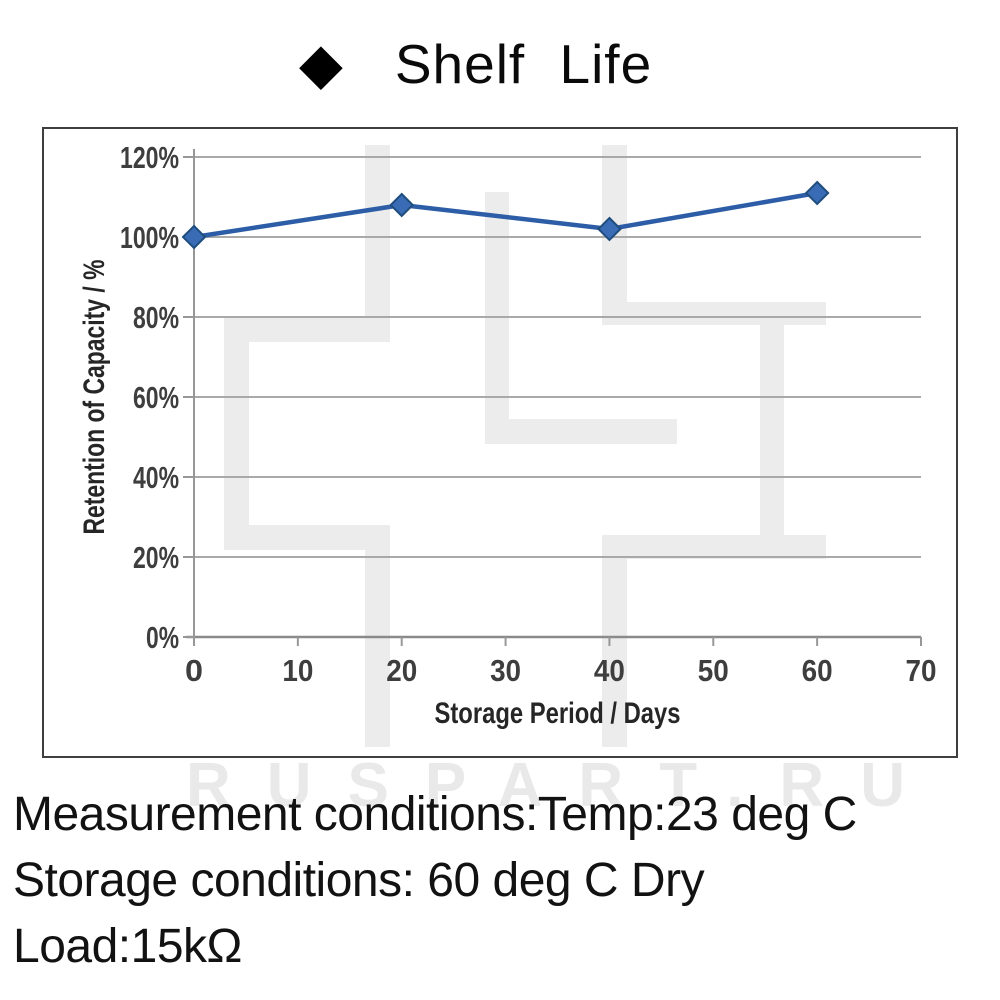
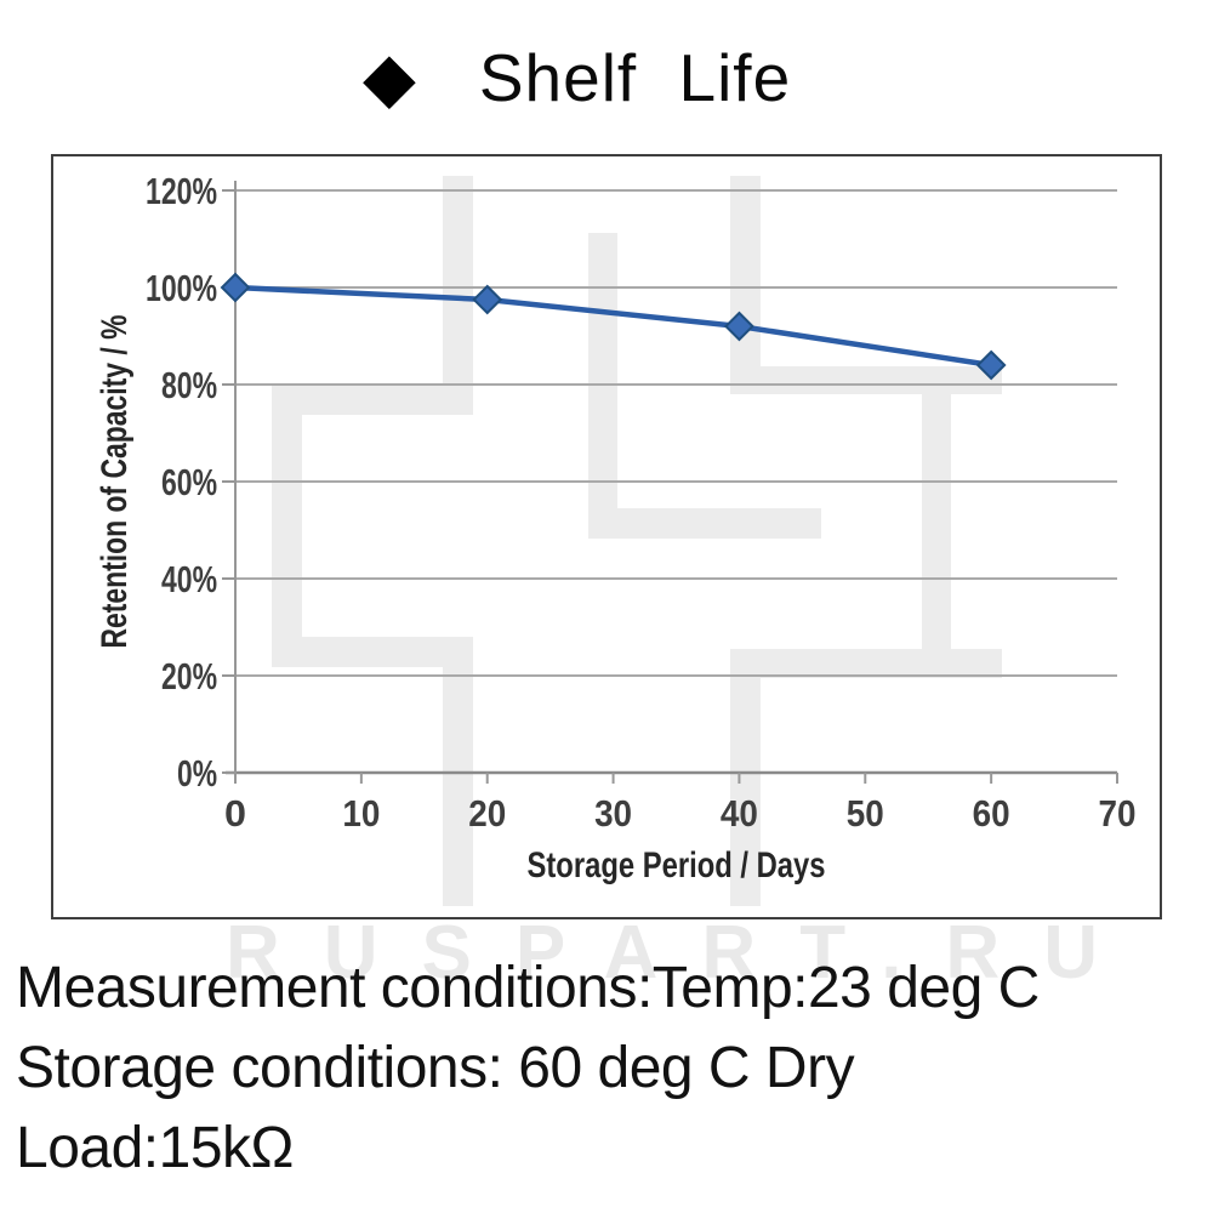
20: 108% -> 98%
40: 102% -> 92%
60: 111% -> 84%
